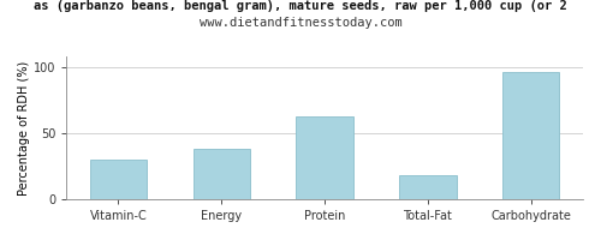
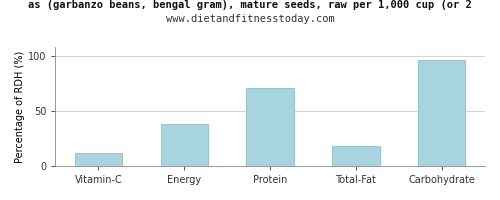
Vitamin-C: 30 -> 12
Protein: 63 -> 71
